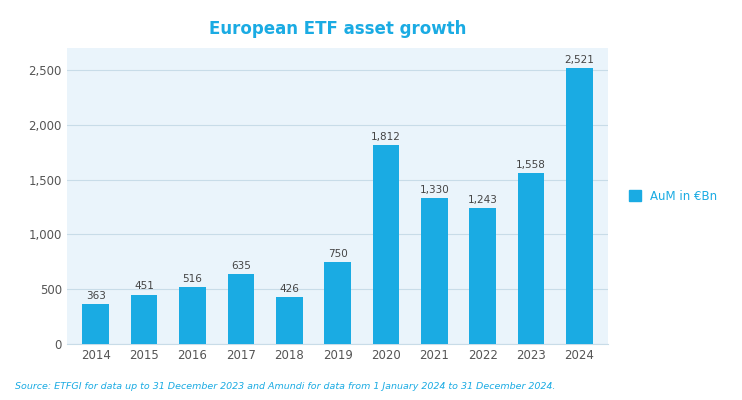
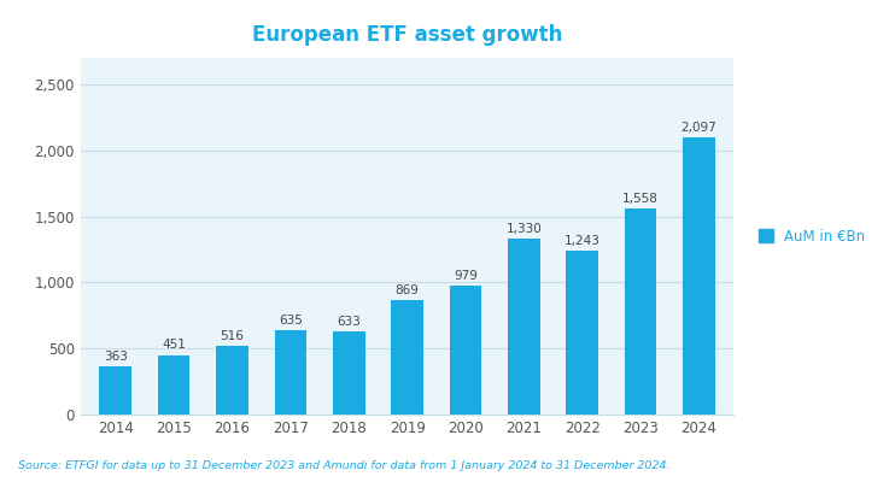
2018: 426 -> 633
2019: 750 -> 869
2020: 1,812 -> 979
2024: 2,521 -> 2,097
